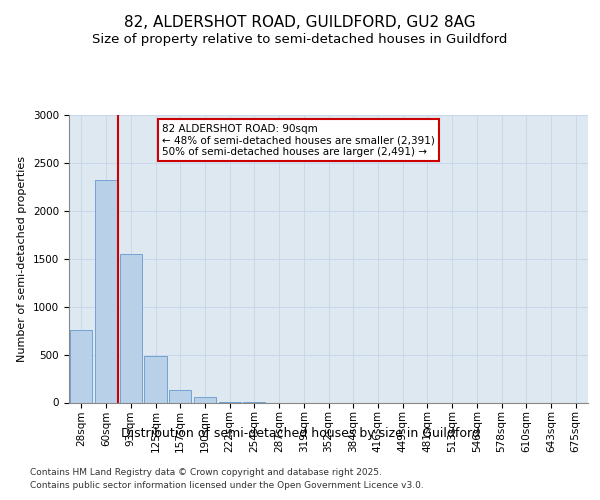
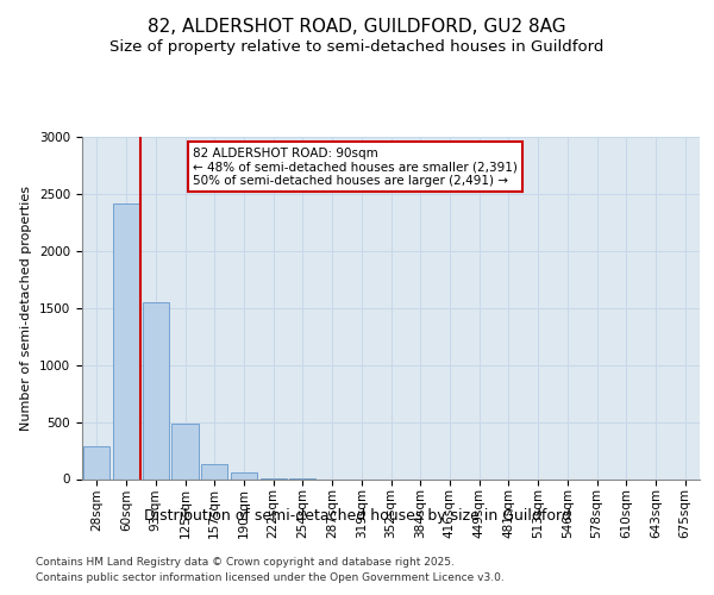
28sqm: 760 -> 290
60sqm: 2320 -> 2420
